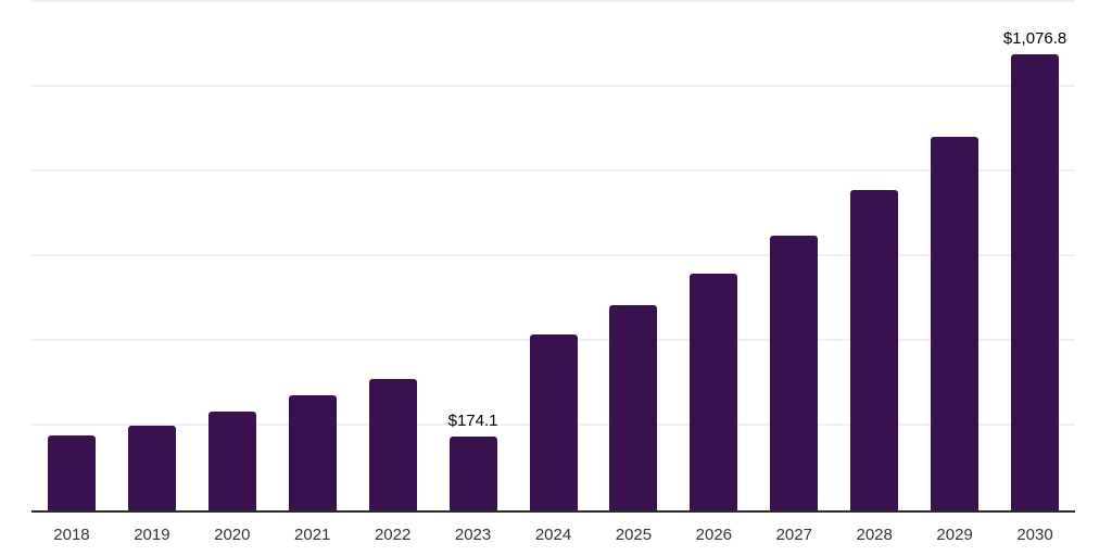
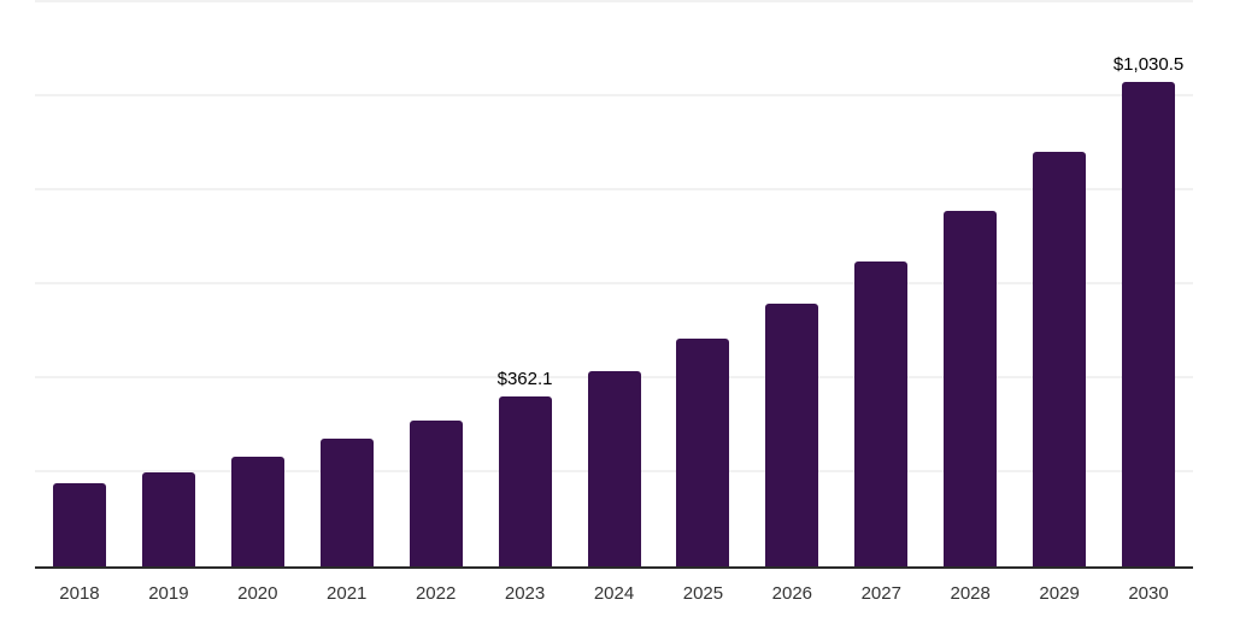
2023: $174.1 -> $362.1
2030: $1,076.8 -> $1,030.5
